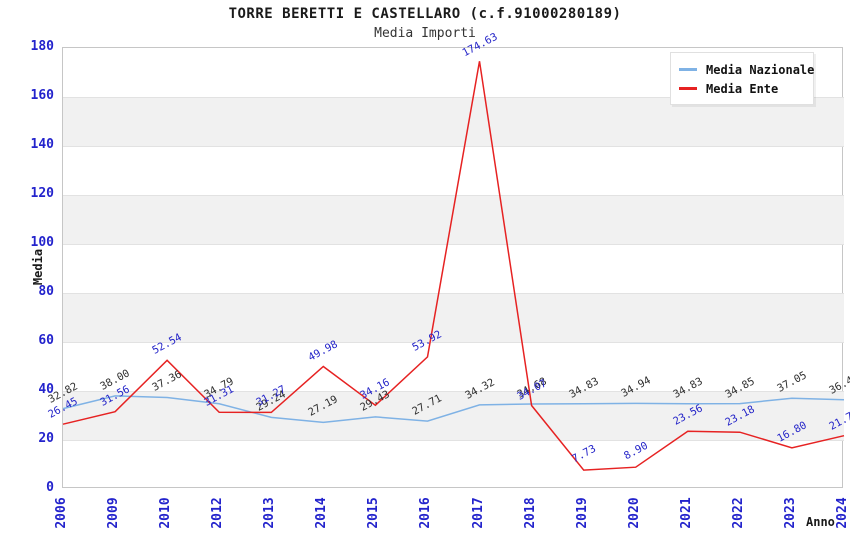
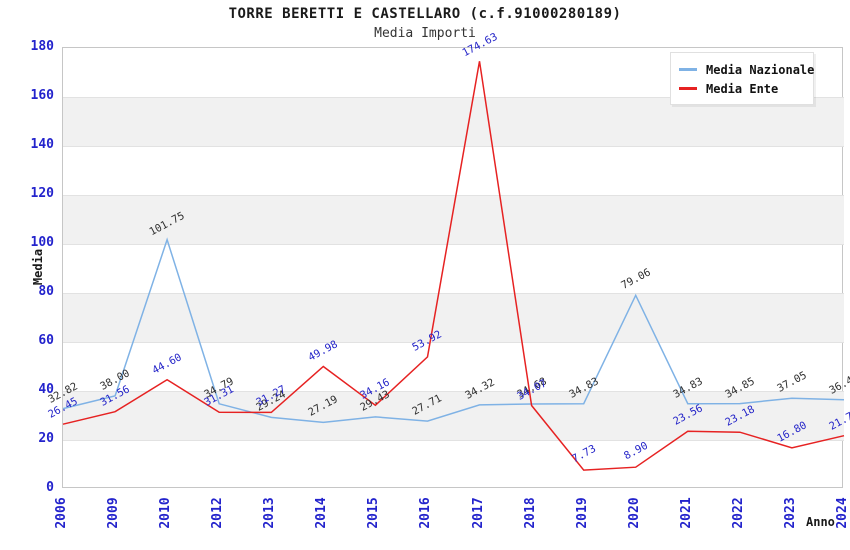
Media Nazionale/2010: 37.36 -> 101.75
Media Ente/2010: 52.54 -> 44.60
Media Nazionale/2020: 34.94 -> 79.06
